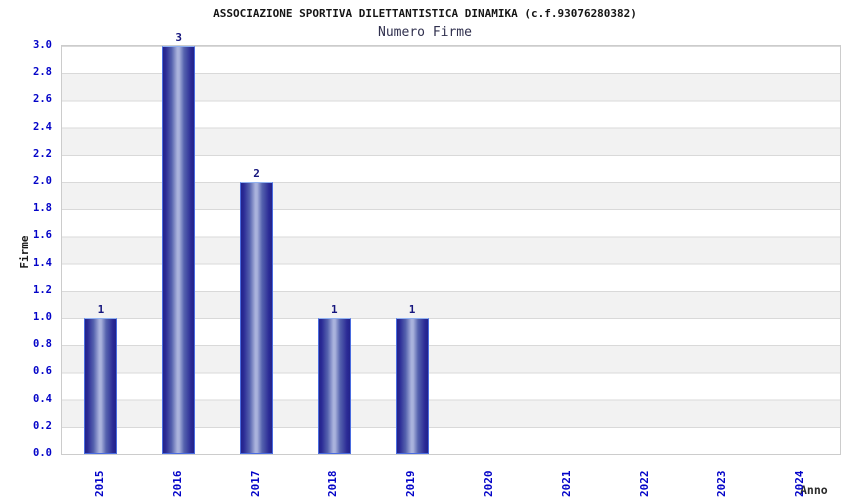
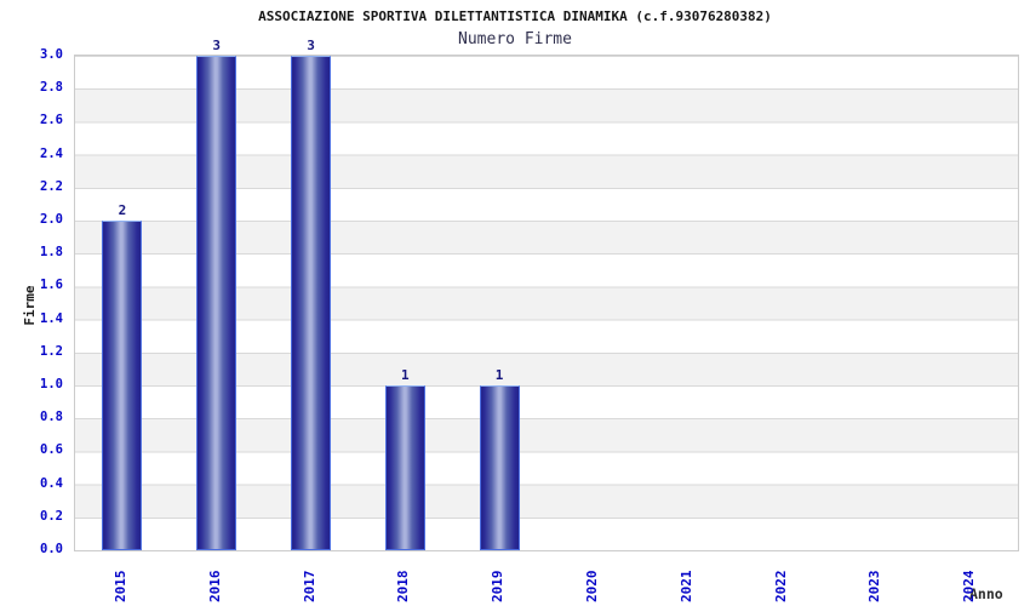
2015: 1 -> 2
2017: 2 -> 3
